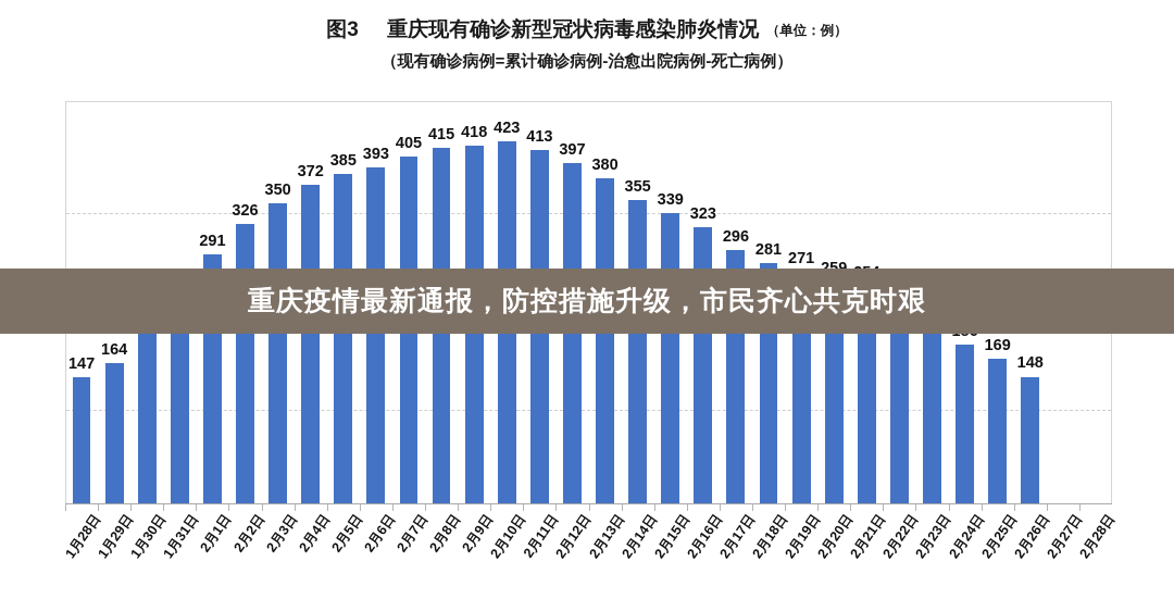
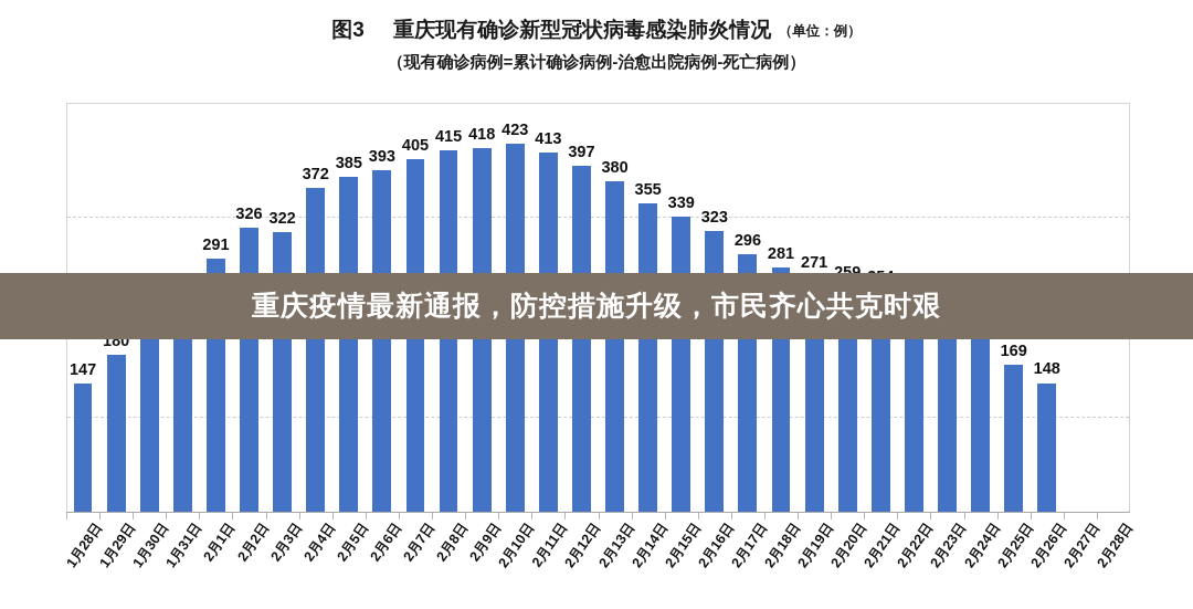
1月29日: 164 -> 180
2月3日: 350 -> 322
2月24日: 186 -> 221
